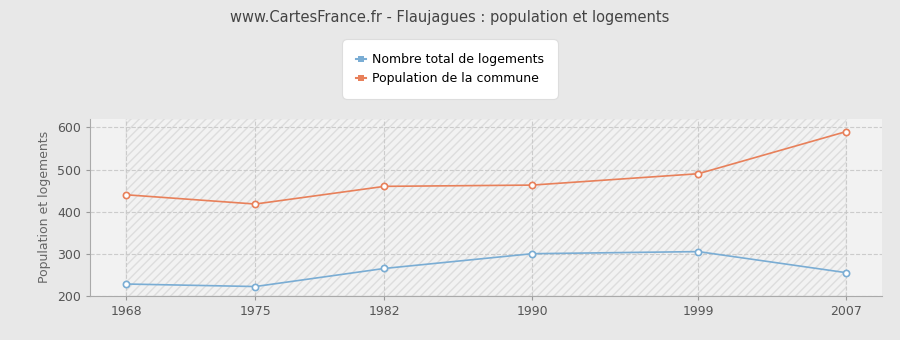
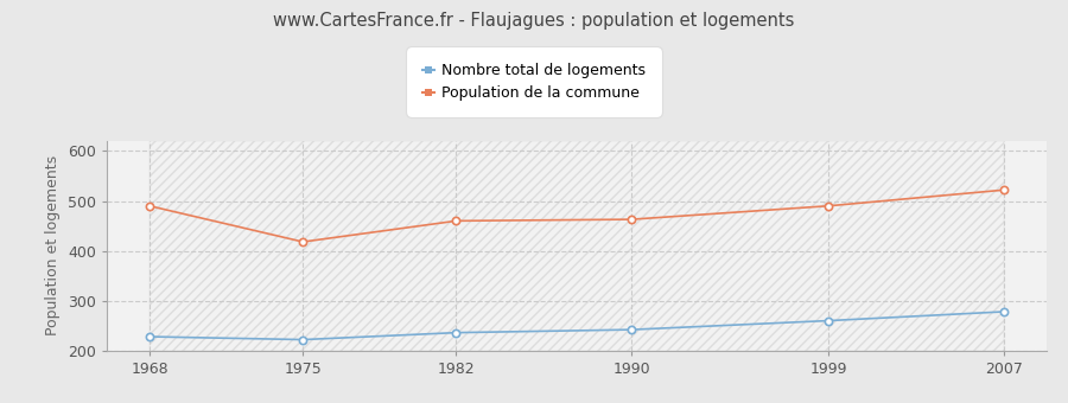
Population de la commune/1968: 440 -> 490
Nombre total de logements/1982: 265 -> 236
Nombre total de logements/1990: 300 -> 242
Nombre total de logements/1999: 305 -> 260
Nombre total de logements/2007: 255 -> 278
Population de la commune/2007: 590 -> 522
